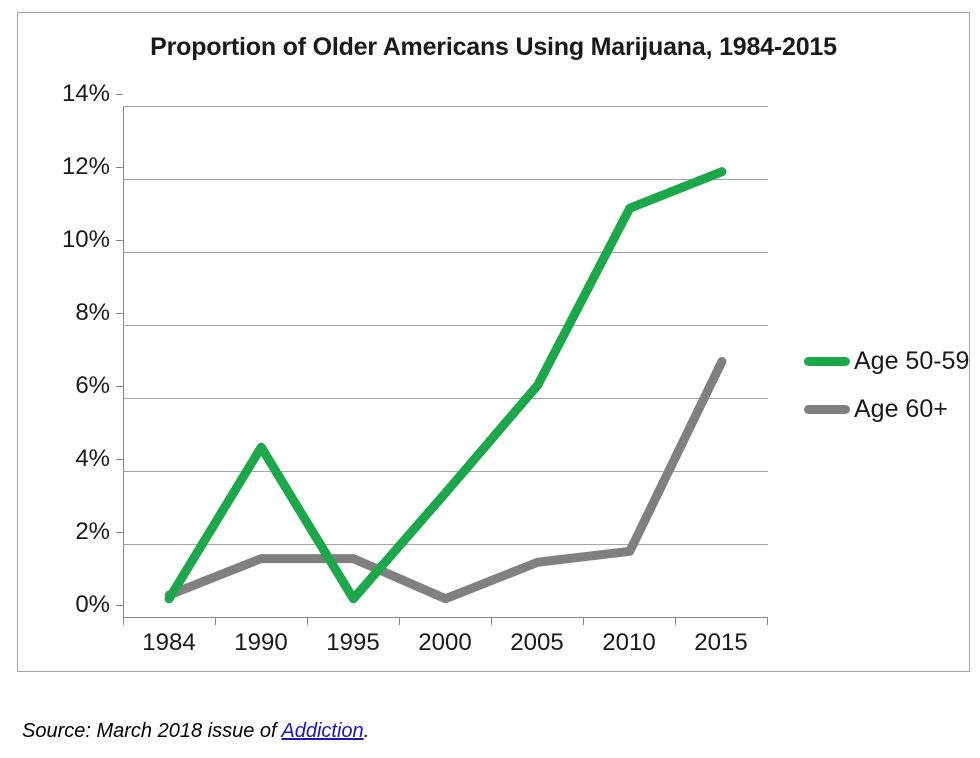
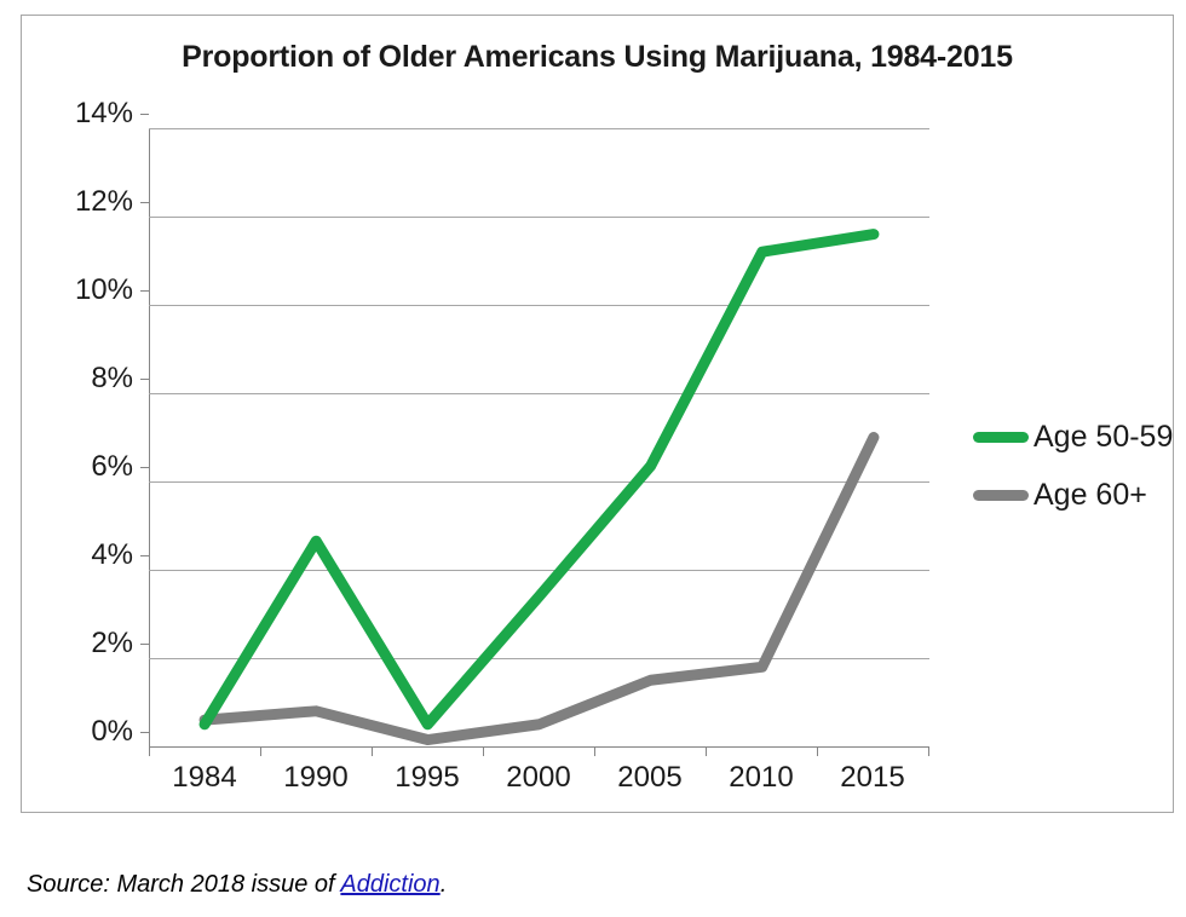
Age 60+/1990: 1.6% -> 0.8%
Age 60+/1995: 1.6% -> 0.1%
Age 50-59/2015: 12.2% -> 11.6%
